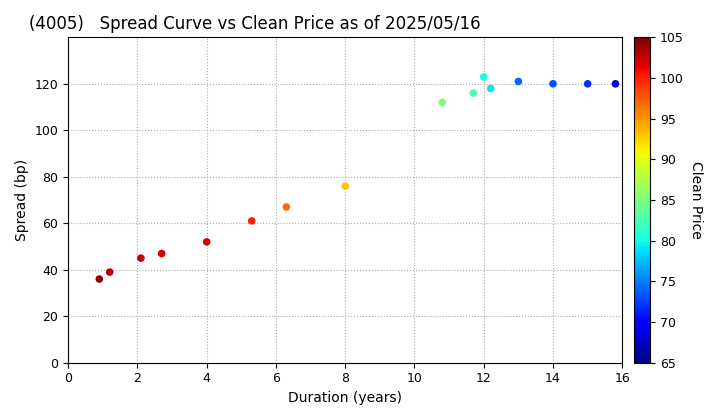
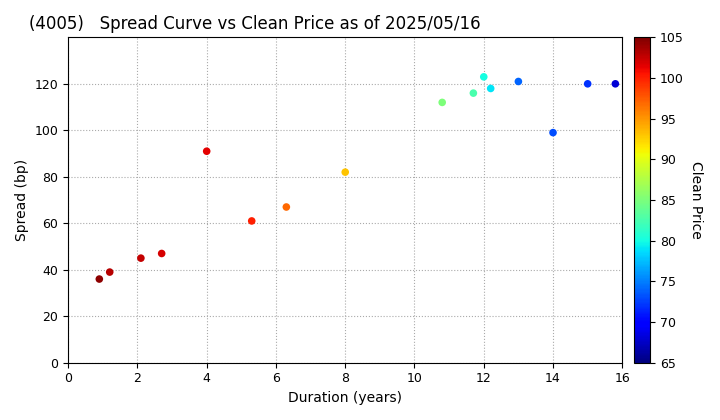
4: 52 -> 91
8: 76 -> 82
14: 120 -> 99
